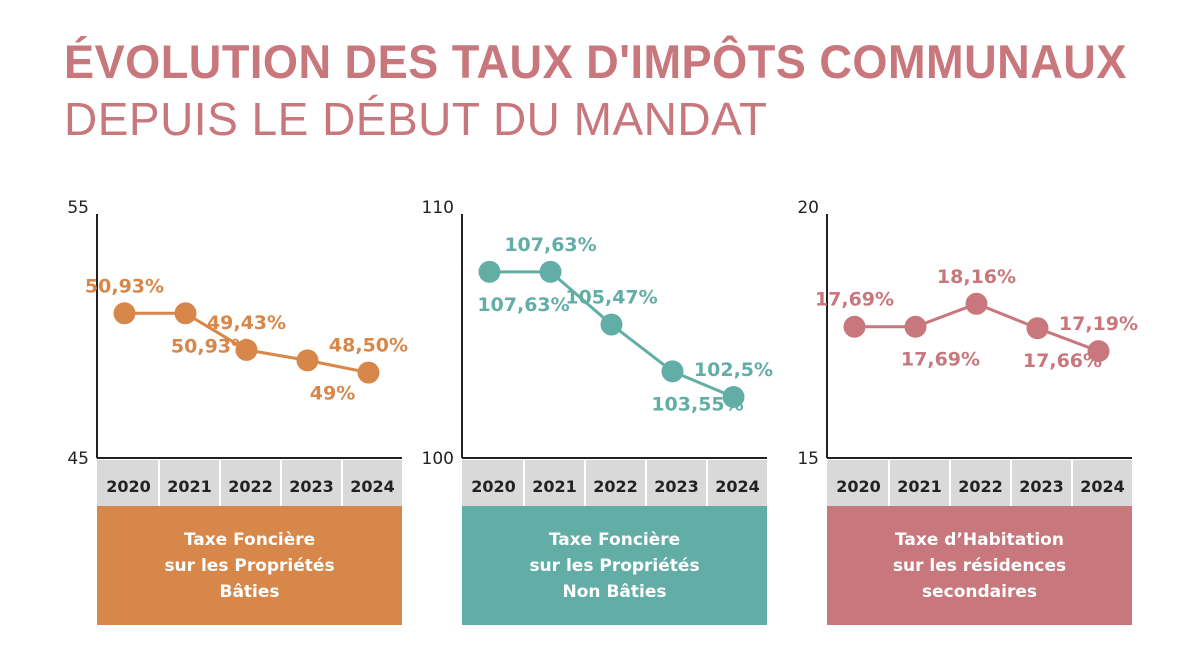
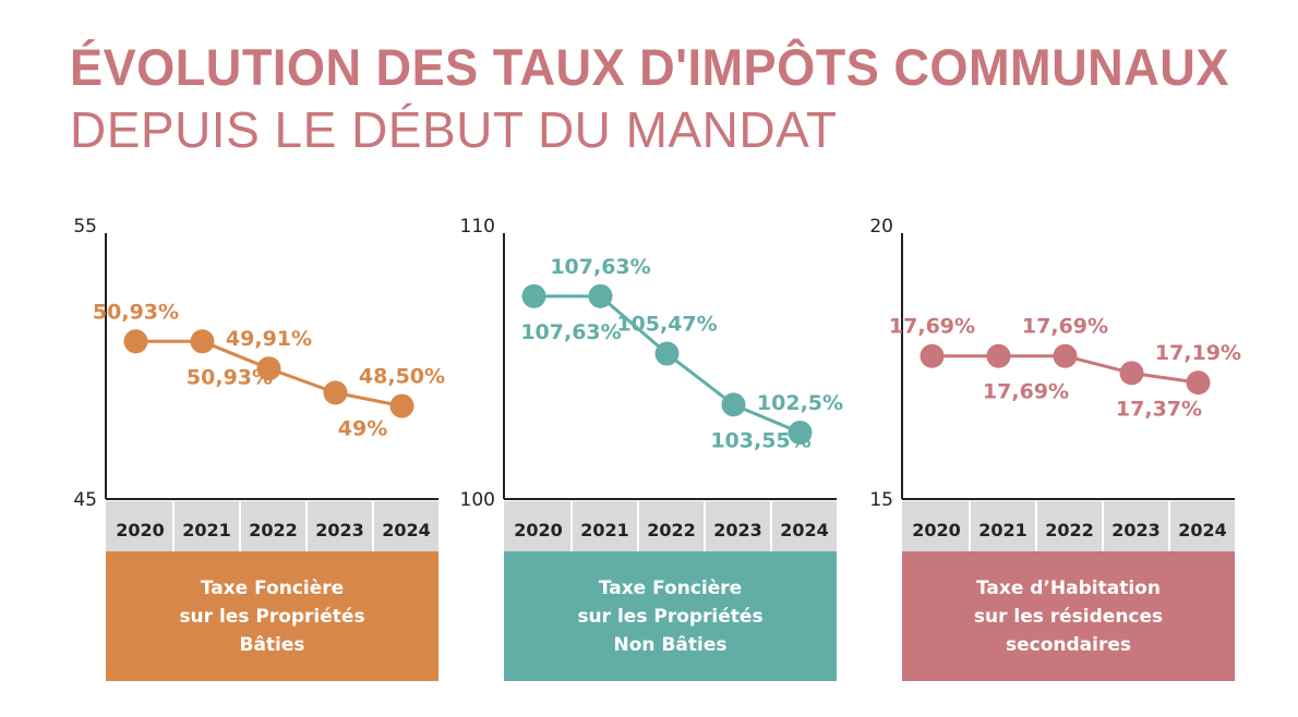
Taxe Foncière sur les Propriétés Bâties/2022: 49,43% -> 49,91%
Taxe d’Habitation sur les résidences secondaires/2022: 18,16% -> 17,69%
Taxe d’Habitation sur les résidences secondaires/2023: 17,66% -> 17,37%
